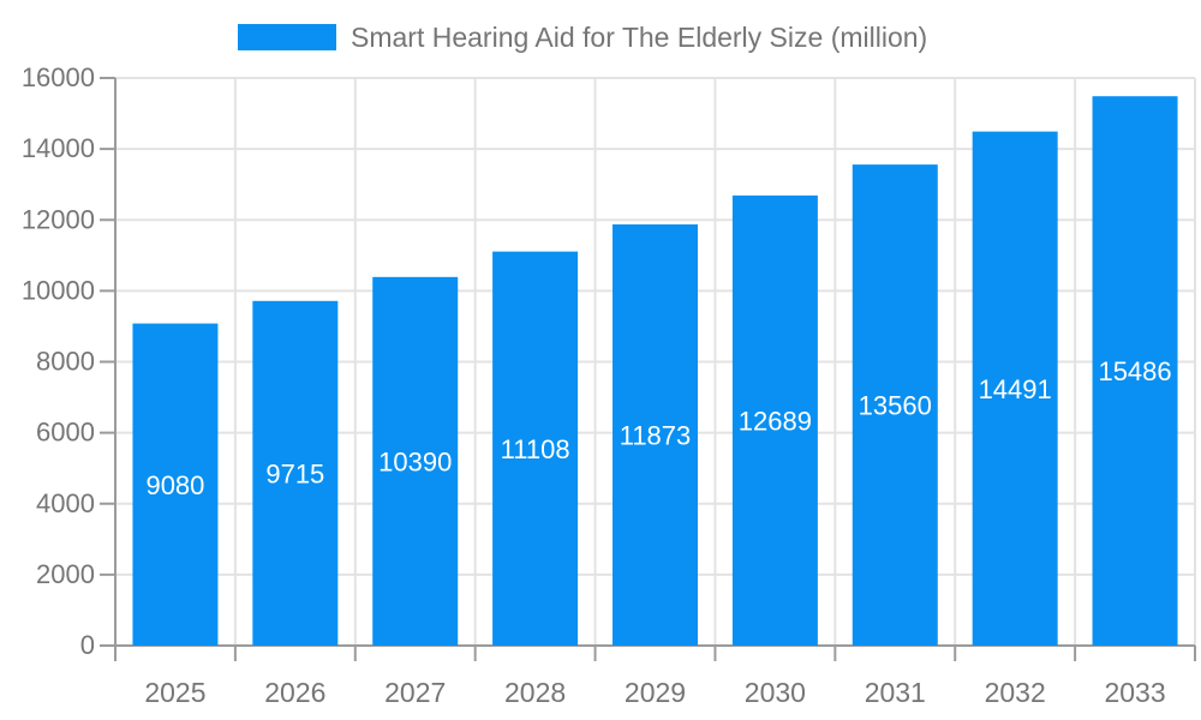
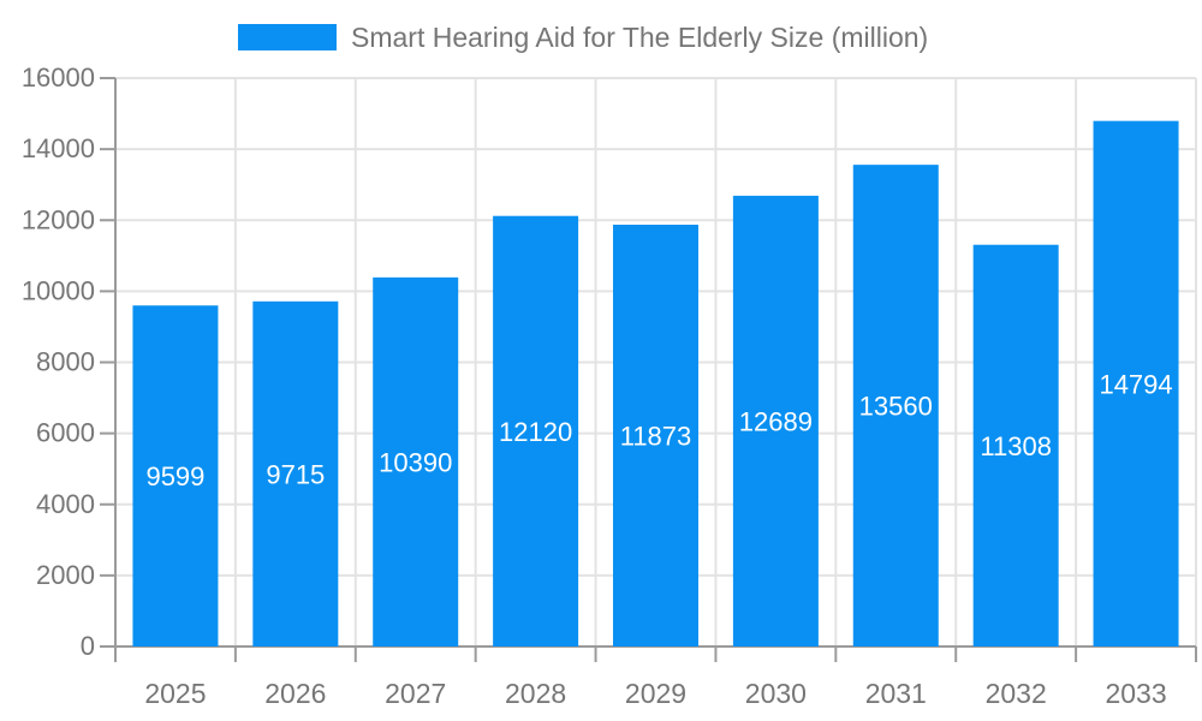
2025: 9080 -> 9599
2028: 11108 -> 12120
2032: 14491 -> 11308
2033: 15486 -> 14794
